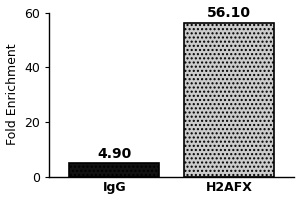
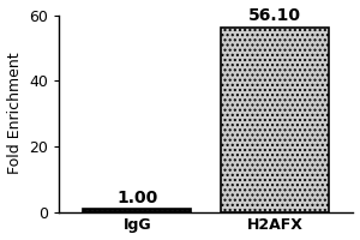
IgG: 4.90 -> 1.00
